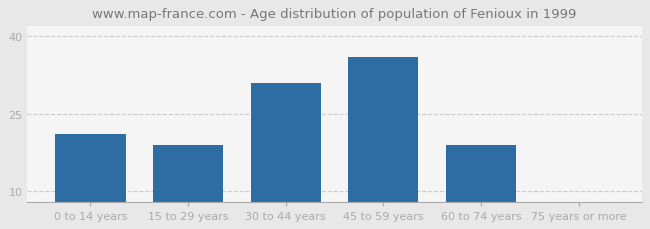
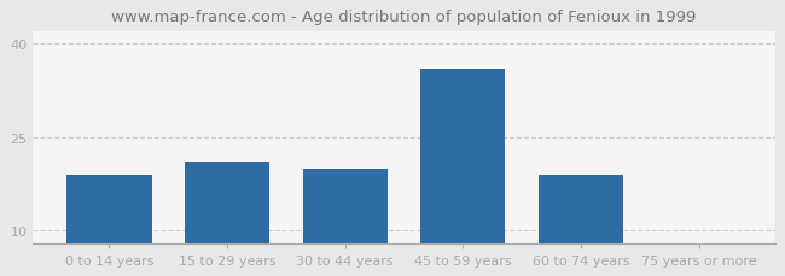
0 to 14 years: 21 -> 19
15 to 29 years: 19 -> 21
30 to 44 years: 31 -> 20
